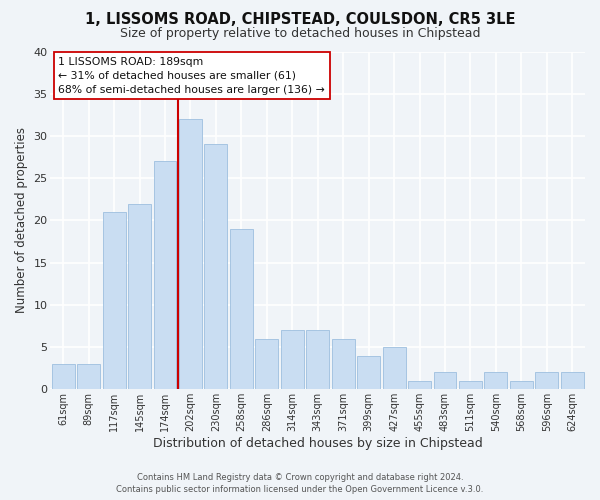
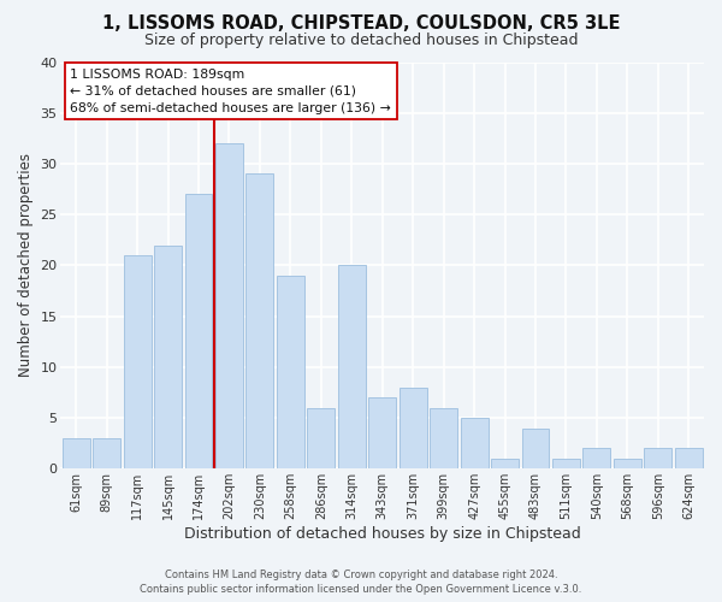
314sqm: 7 -> 20
371sqm: 6 -> 8
399sqm: 4 -> 6
483sqm: 2 -> 4
